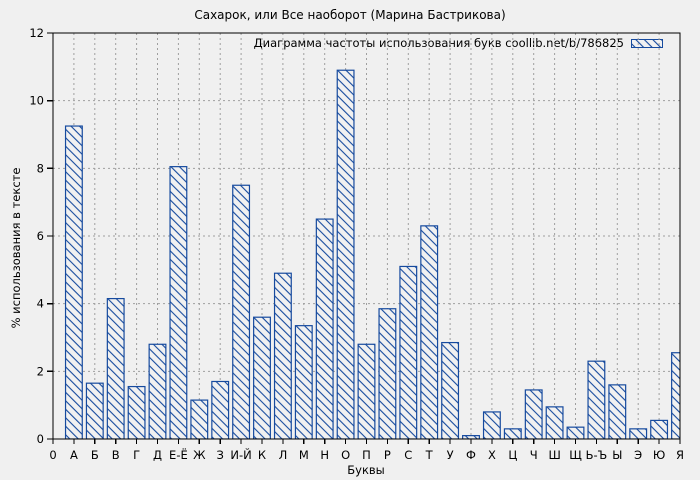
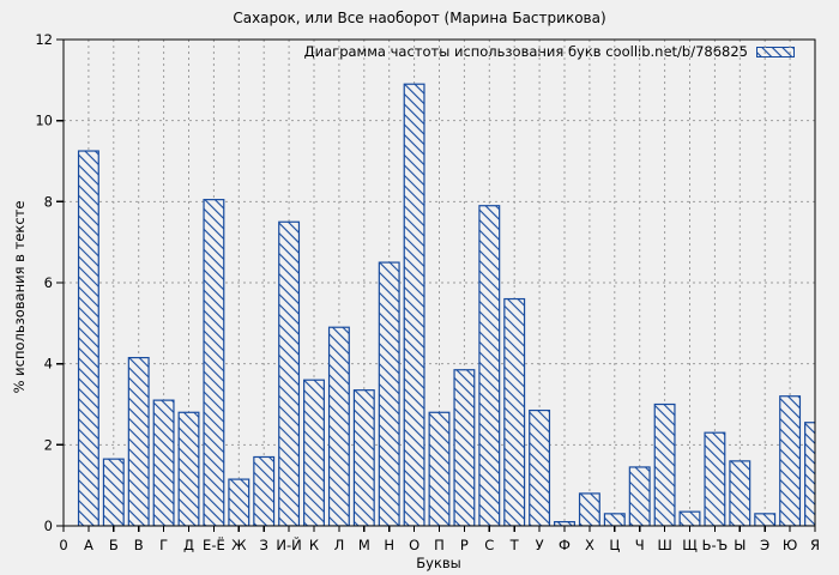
Г: 1.6 -> 3.1
С: 5.1 -> 7.9
Т: 6.3 -> 5.6
Ш: 0.9 -> 3.0
Ю: 0.6 -> 3.2
